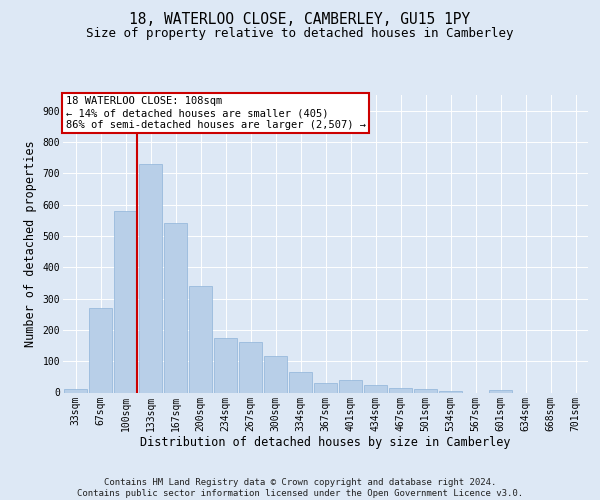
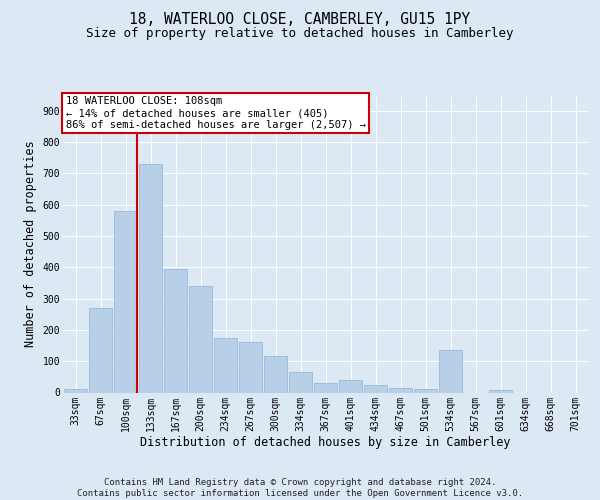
167sqm: 540 -> 395
534sqm: 5 -> 135
